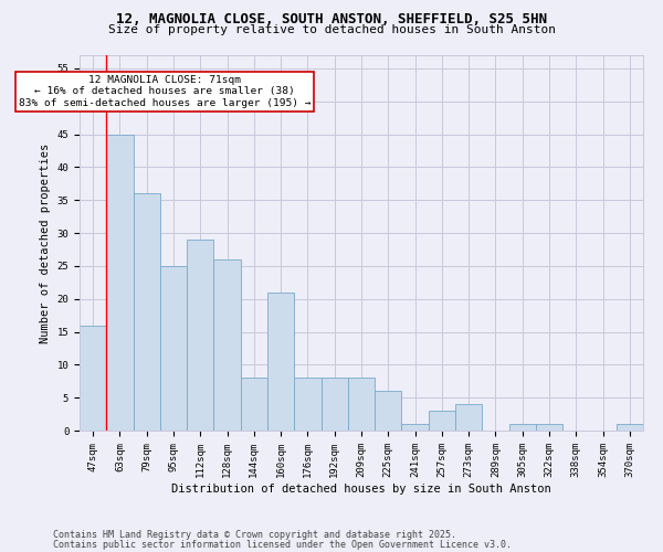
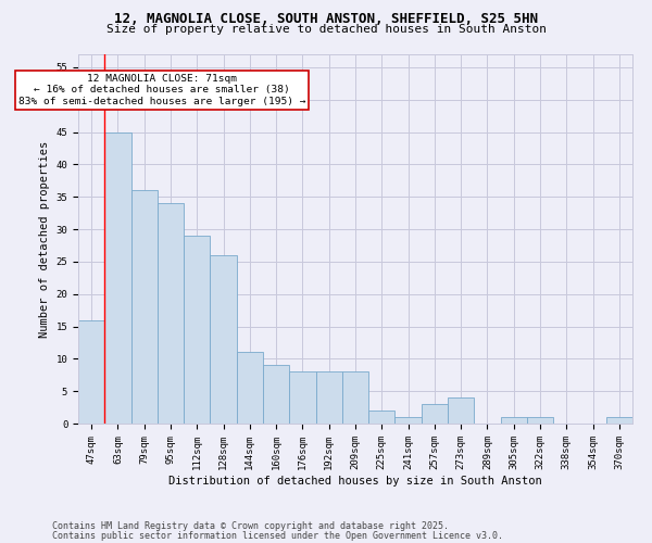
95sqm: 25 -> 34
144sqm: 8 -> 11
160sqm: 21 -> 9
225sqm: 6 -> 2
